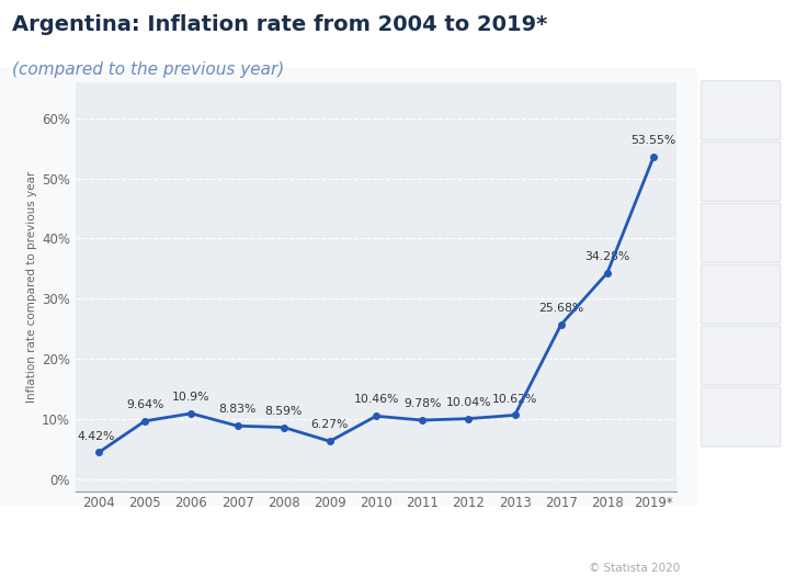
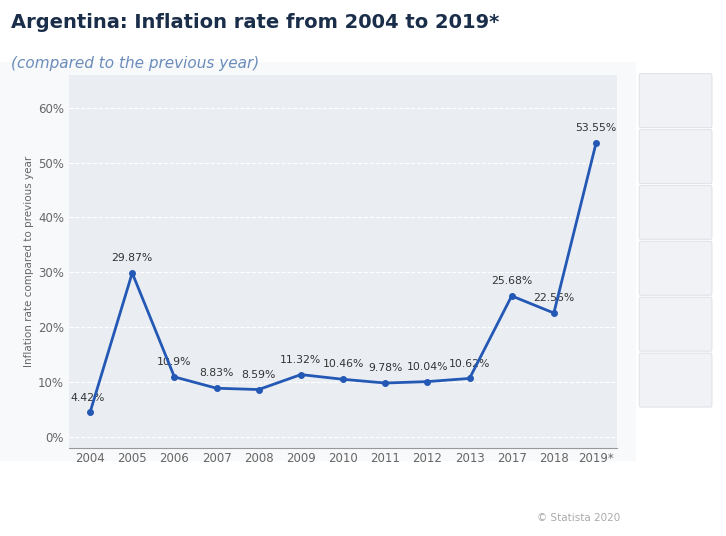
2005: 9.64% -> 29.87%
2009: 6.27% -> 11.32%
2018: 34.28% -> 22.56%
